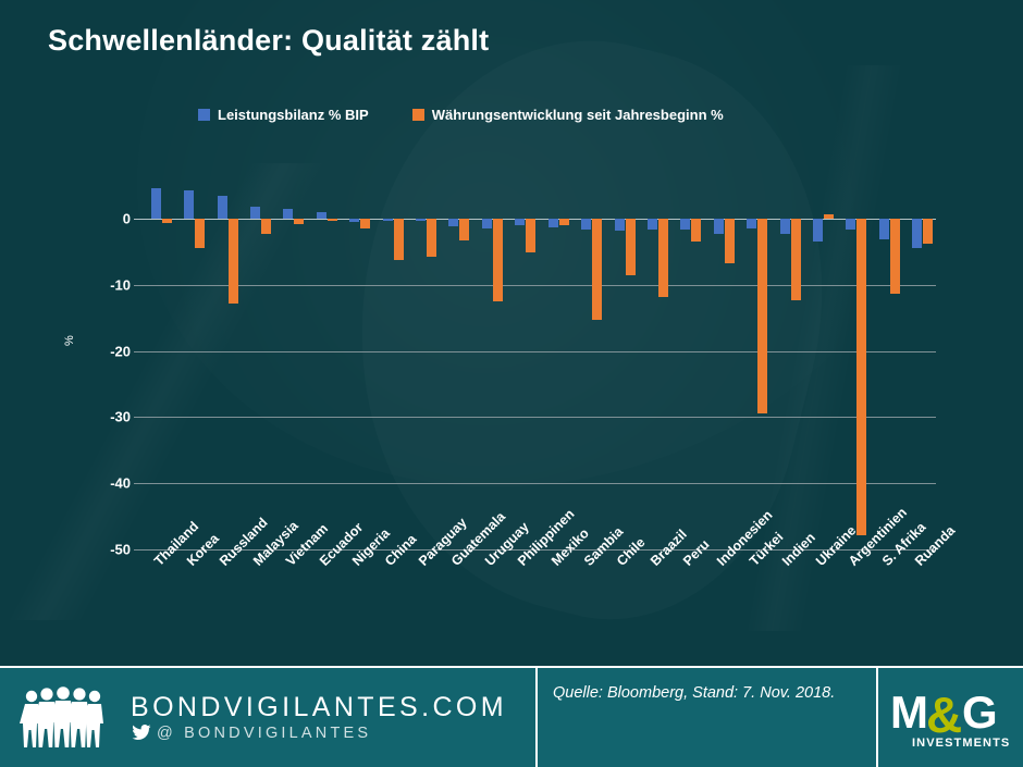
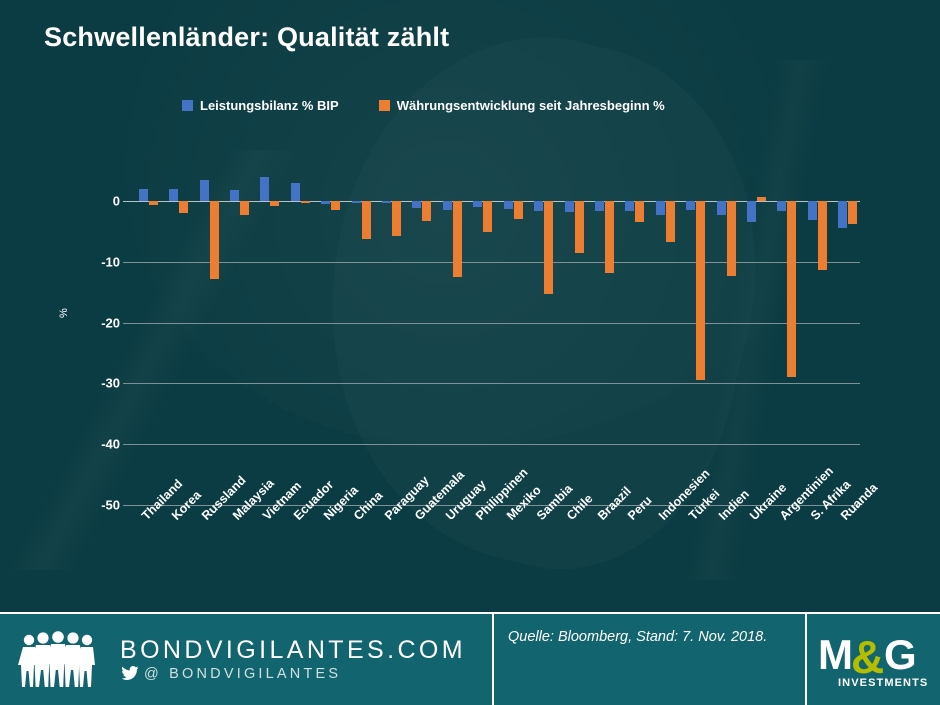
Leistungsbilanz % BIP/Thailand: 5 -> 2
Leistungsbilanz % BIP/Korea: 4 -> 2
Währungsentwicklung seit Jahresbeginn %/Korea: -4 -> -2
Leistungsbilanz % BIP/Vietnam: 2 -> 4
Leistungsbilanz % BIP/Ecuador: 1 -> 3
Währungsentwicklung seit Jahresbeginn %/Mexiko: -1 -> -3
Währungsentwicklung seit Jahresbeginn %/Argentinien: -48 -> -29
